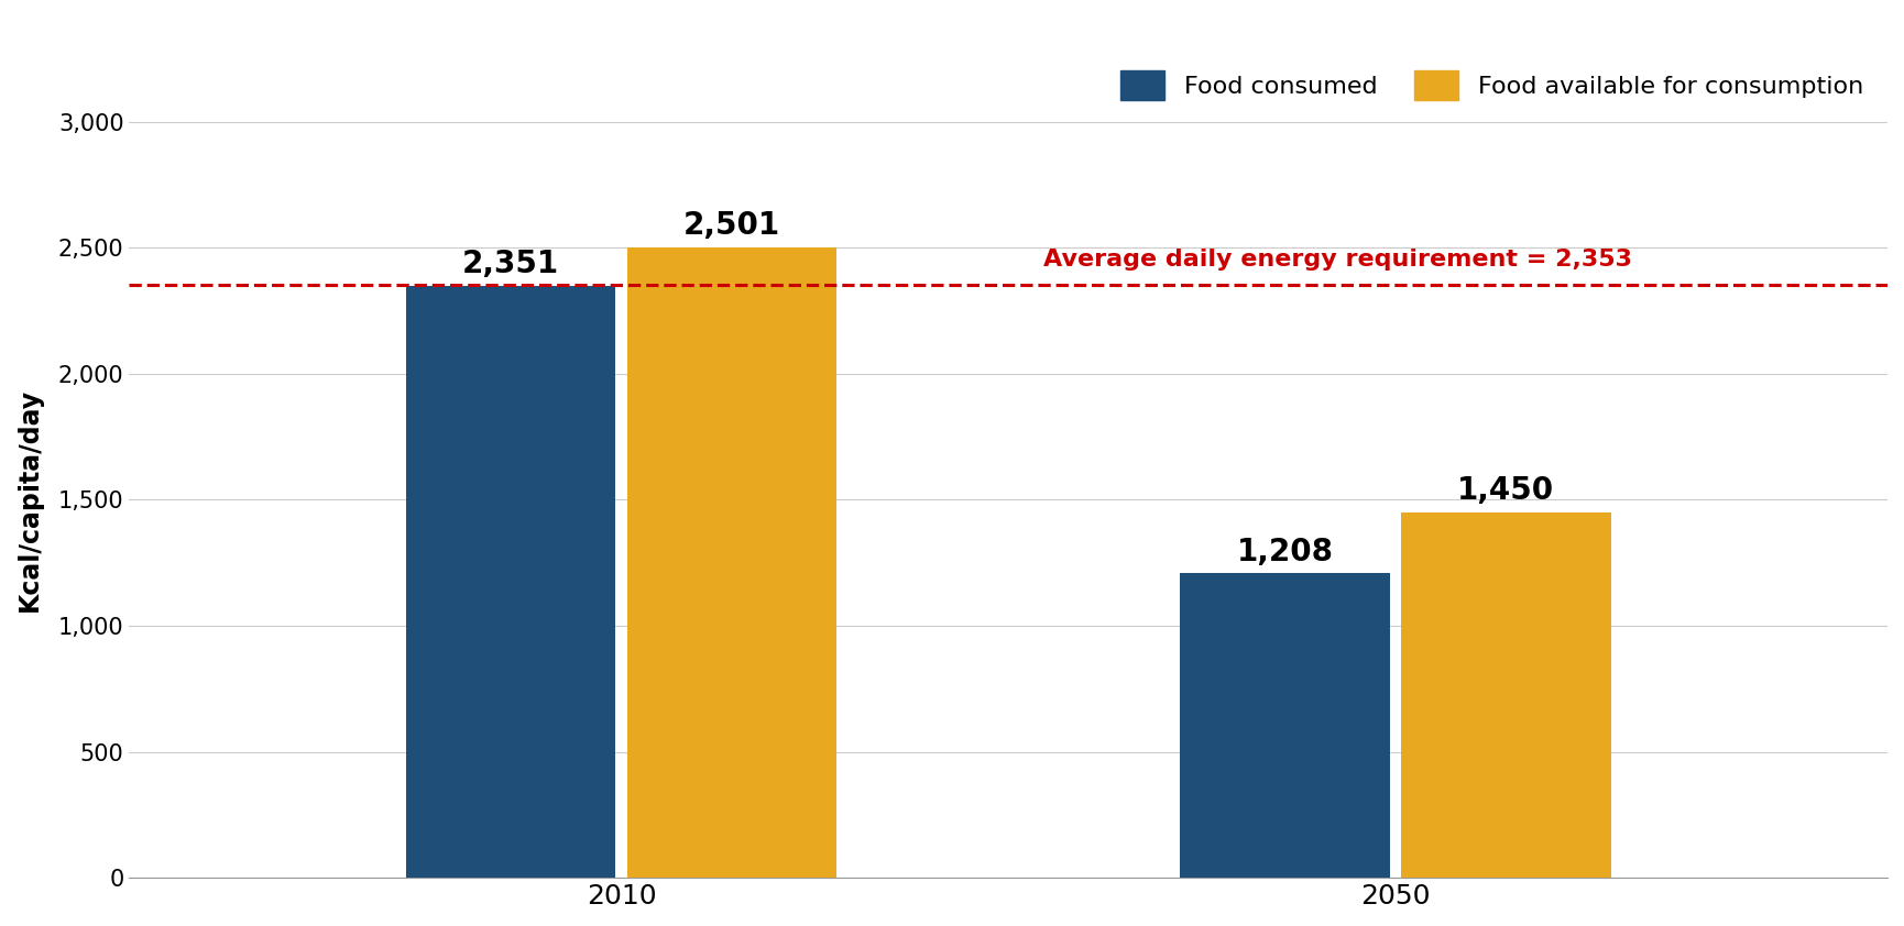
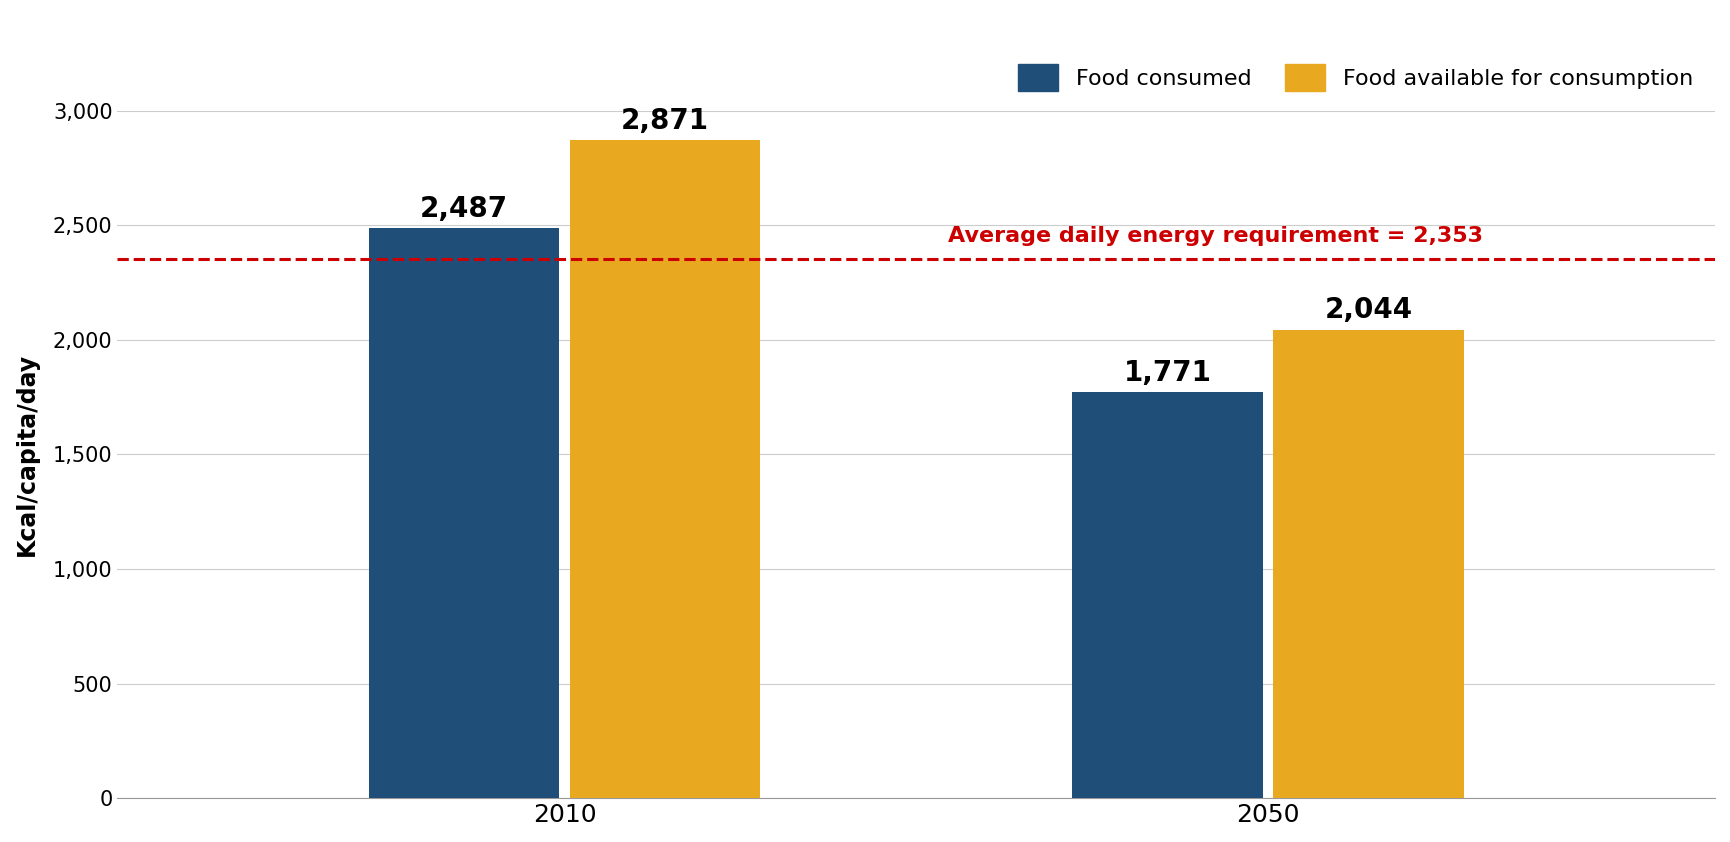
Food consumed/2010: 2,351 -> 2,487
Food available for consumption/2010: 2,501 -> 2,871
Food consumed/2050: 1,208 -> 1,771
Food available for consumption/2050: 1,450 -> 2,044
